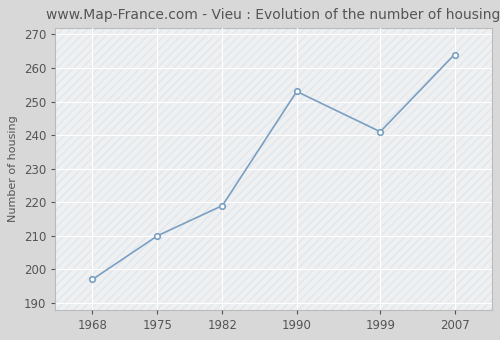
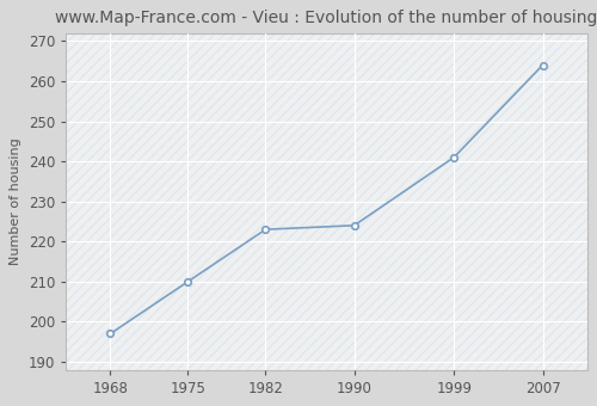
1982: 219 -> 223
1990: 253 -> 224
